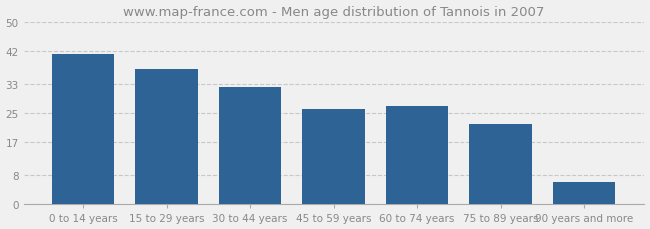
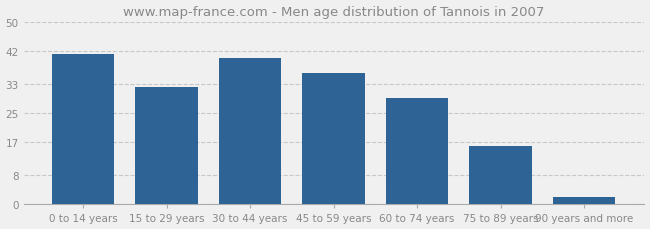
15 to 29 years: 37 -> 32
30 to 44 years: 32 -> 40
45 to 59 years: 26 -> 36
60 to 74 years: 27 -> 29
75 to 89 years: 22 -> 16
90 years and more: 6 -> 2
